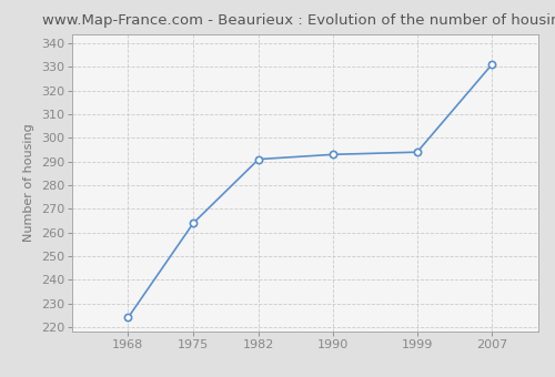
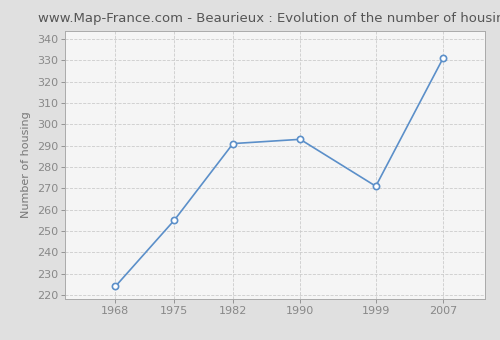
1975: 264 -> 255
1999: 294 -> 271
